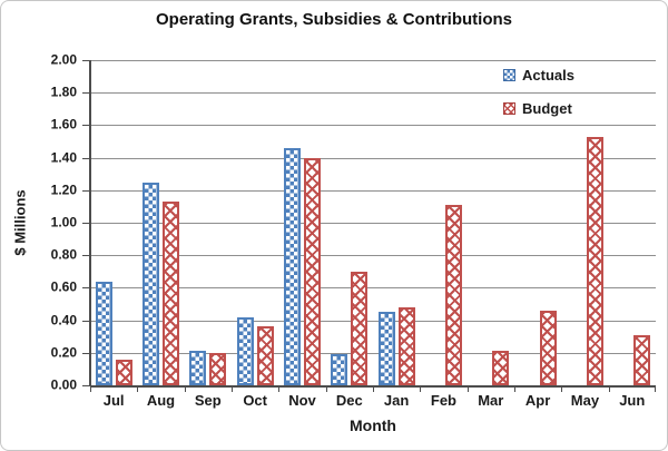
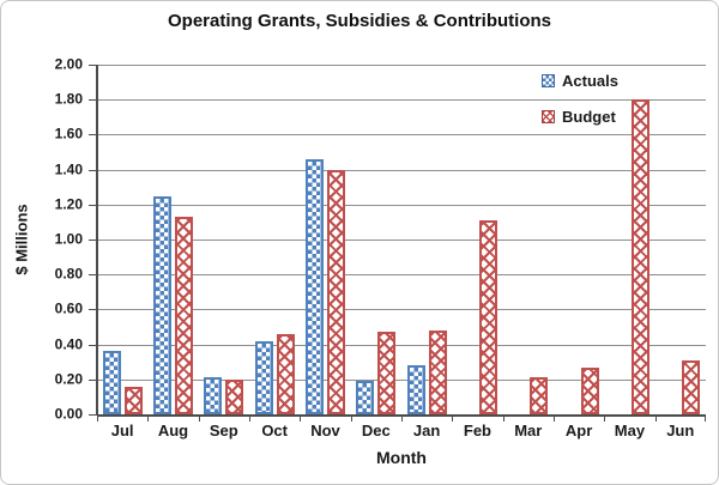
Actuals/Jul: 0.64 -> 0.36
Budget/Oct: 0.36 -> 0.46
Budget/Dec: 0.70 -> 0.47
Actuals/Jan: 0.45 -> 0.28
Budget/Apr: 0.46 -> 0.27
Budget/May: 1.53 -> 1.80
